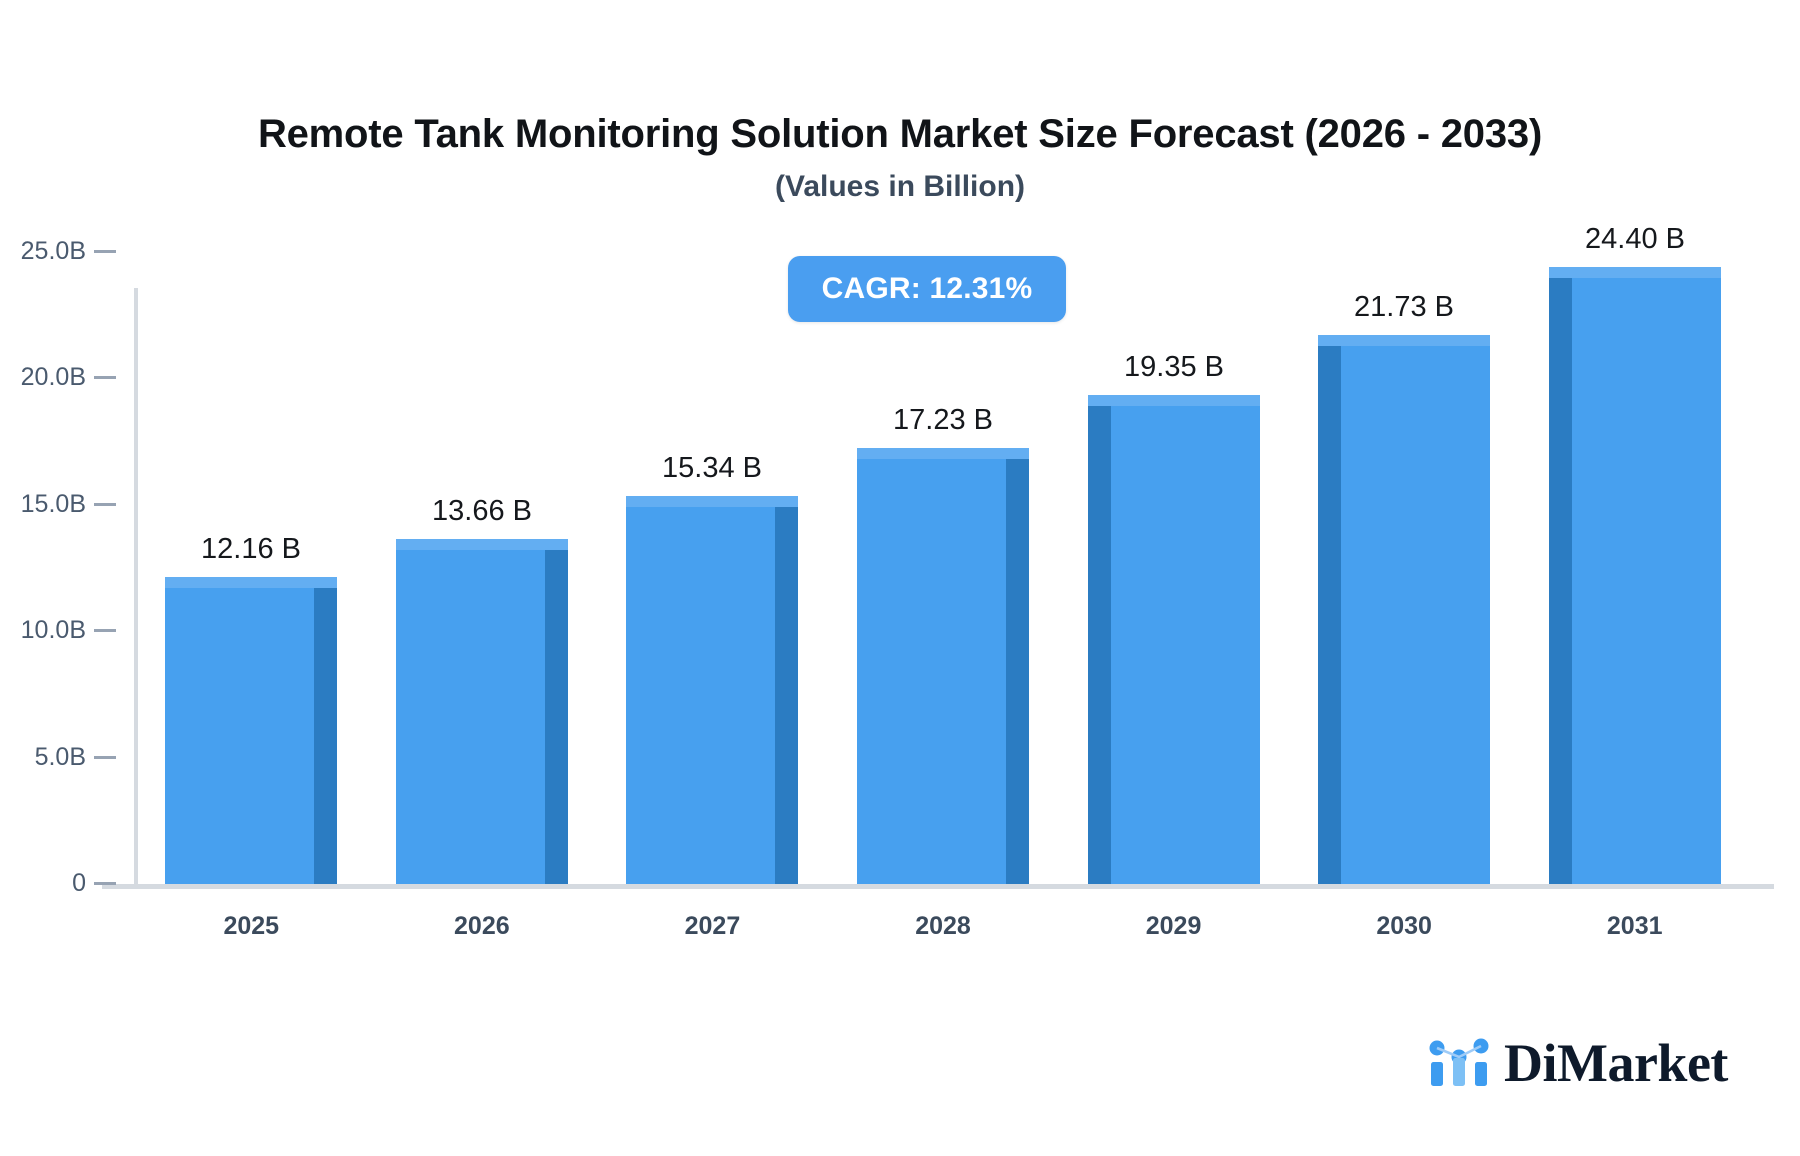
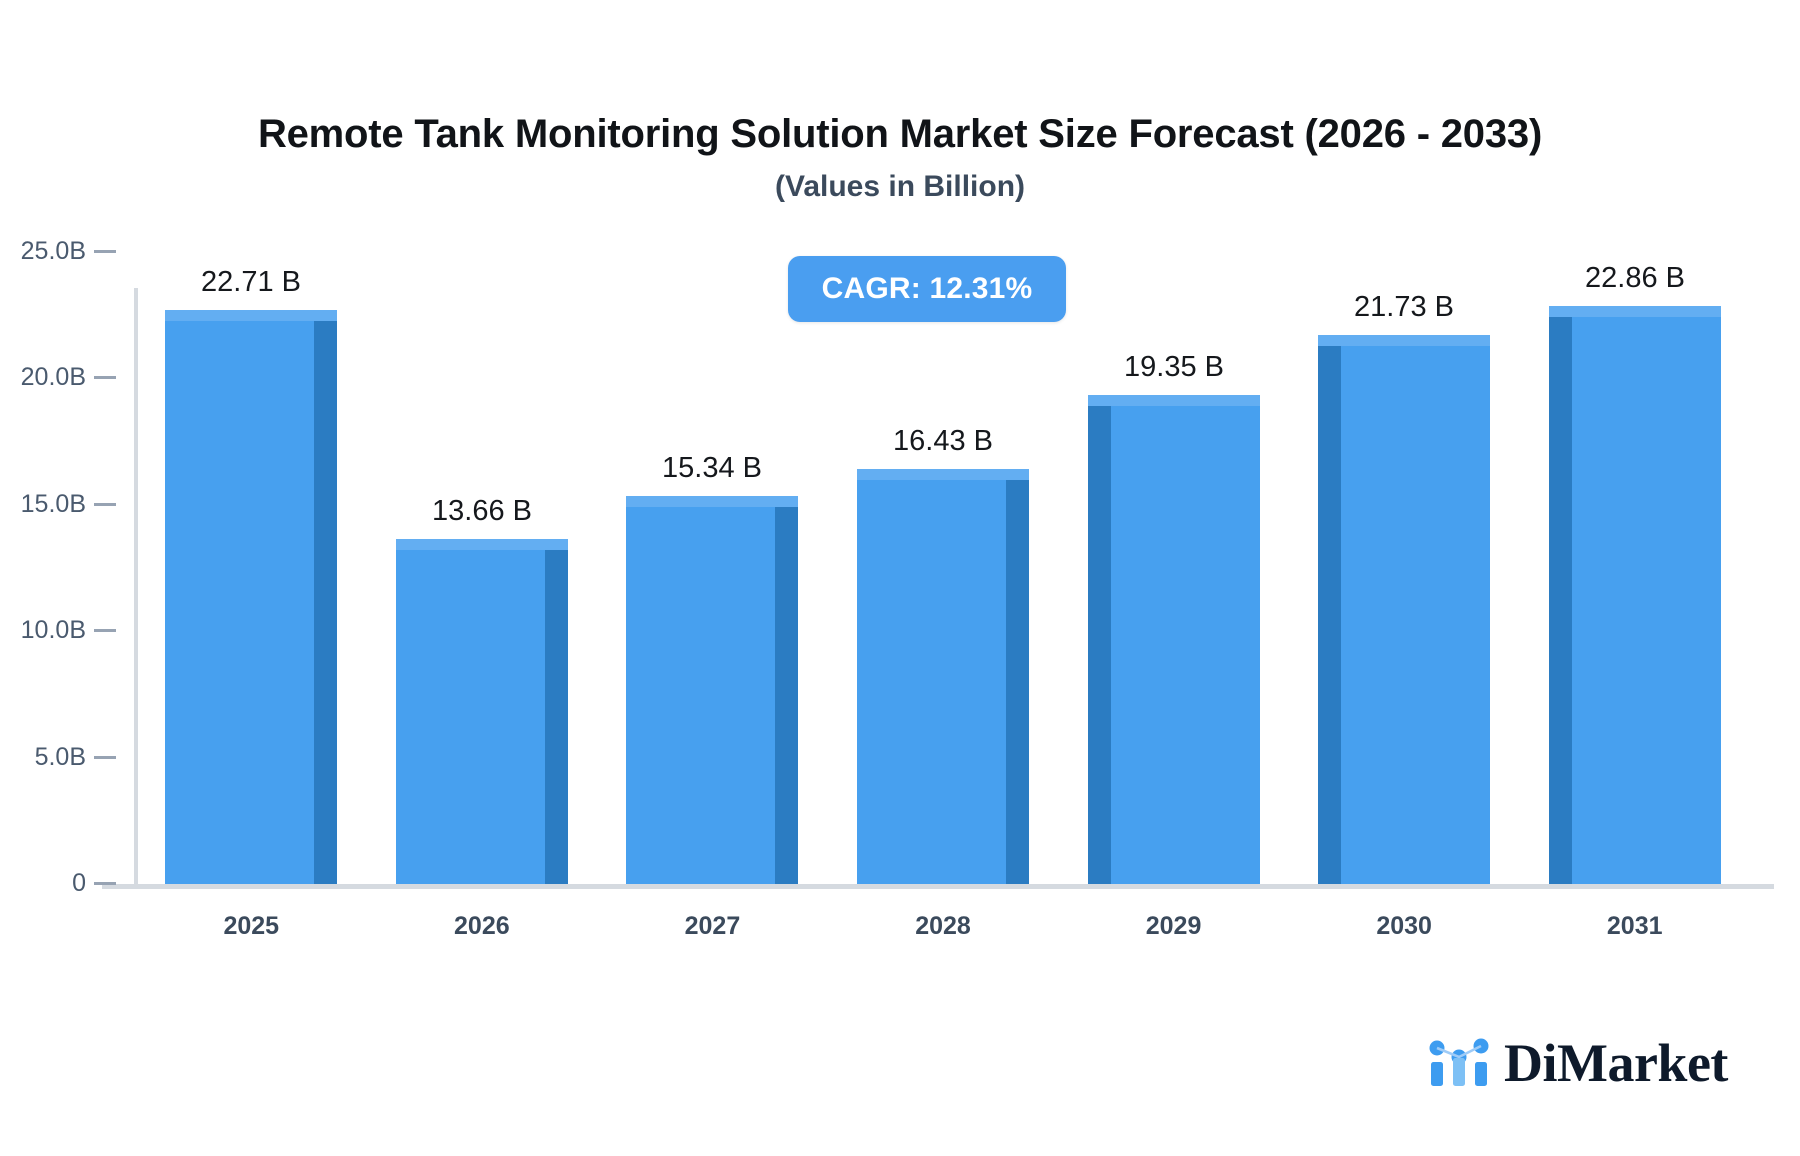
2025: 12.16 -> 22.71
2028: 17.23 -> 16.43
2031: 24.40 -> 22.86
